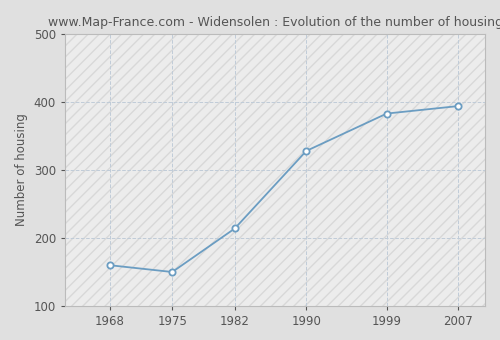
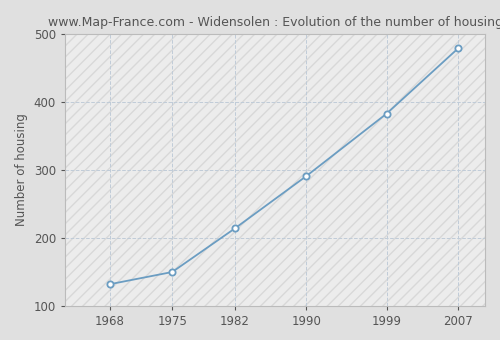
1968: 160 -> 132
1990: 328 -> 291
2007: 394 -> 479
